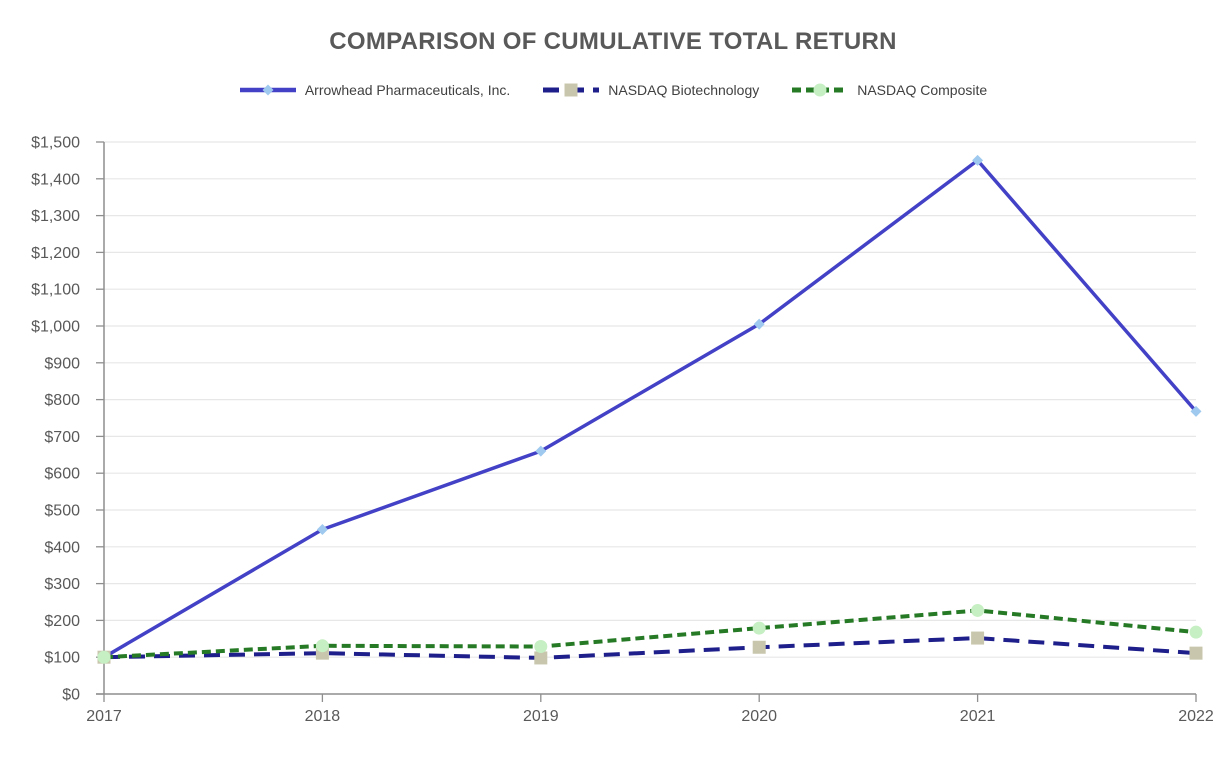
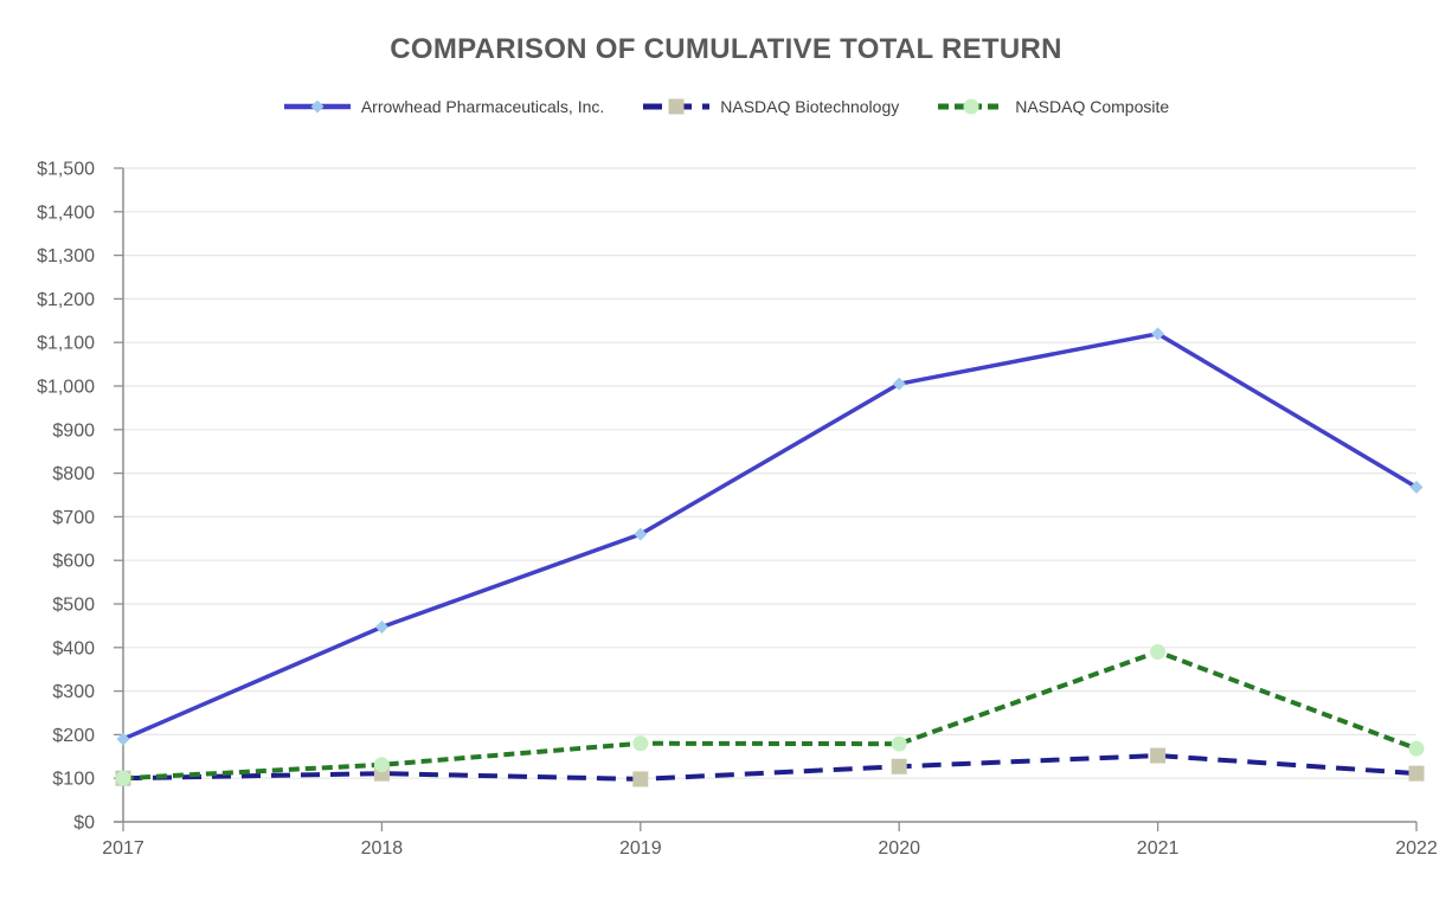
Arrowhead Pharmaceuticals, Inc./2017: $100 -> $190
NASDAQ Composite/2019: $130 -> $180
Arrowhead Pharmaceuticals, Inc./2021: $1450 -> $1120
NASDAQ Composite/2021: $230 -> $390
